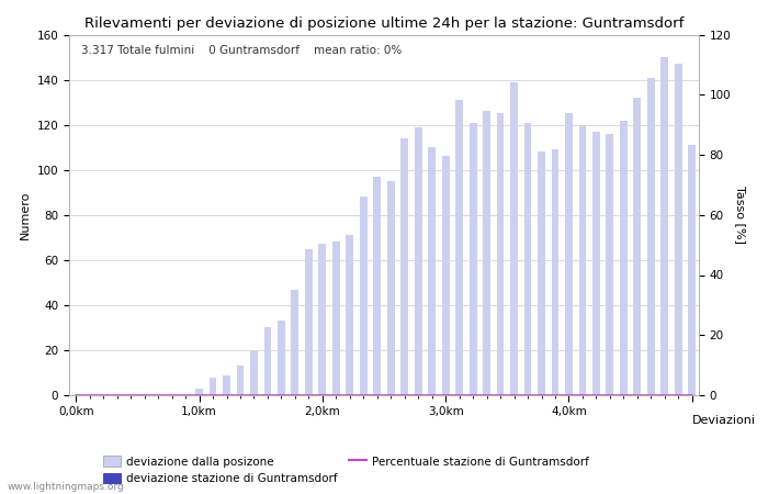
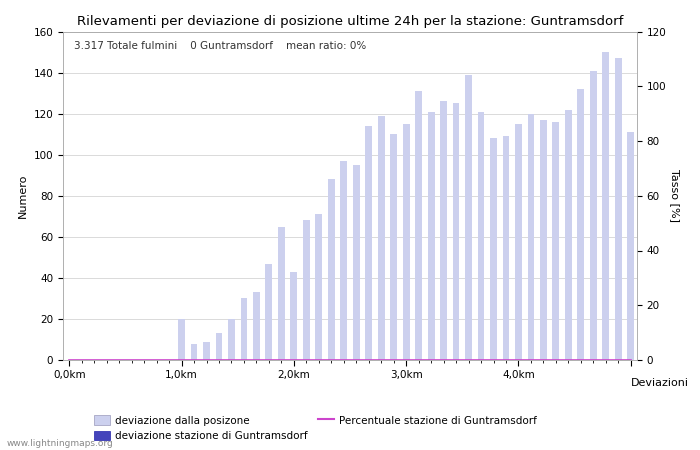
deviazione dalla posizone/1,0km: 3 -> 20
deviazione dalla posizone/2,0km: 67 -> 43
deviazione dalla posizone/3,0km: 106 -> 115
deviazione dalla posizone/4,0km: 125 -> 115
